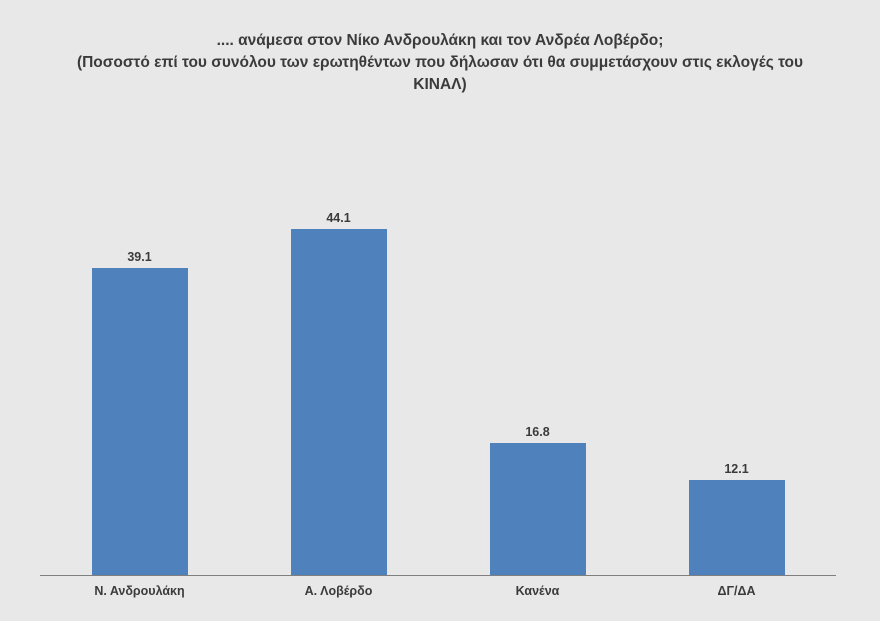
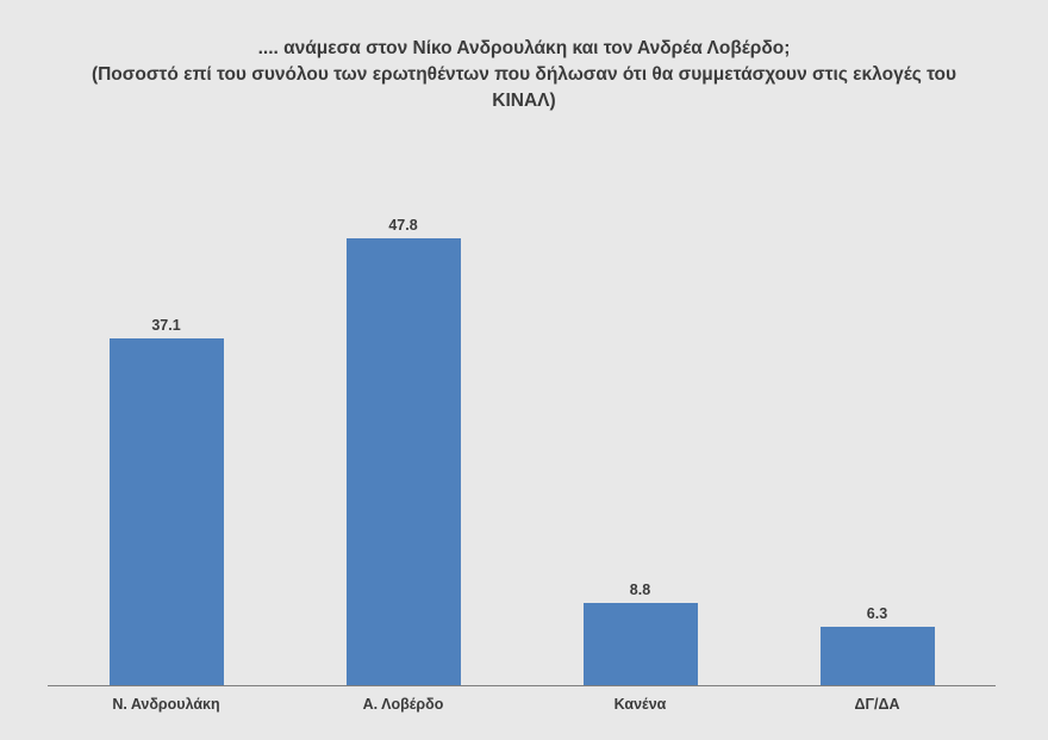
Ν. Ανδρουλάκη: 39.1 -> 37.1
Α. Λοβέρδο: 44.1 -> 47.8
Κανένα: 16.8 -> 8.8
ΔΓ/ΔΑ: 12.1 -> 6.3
